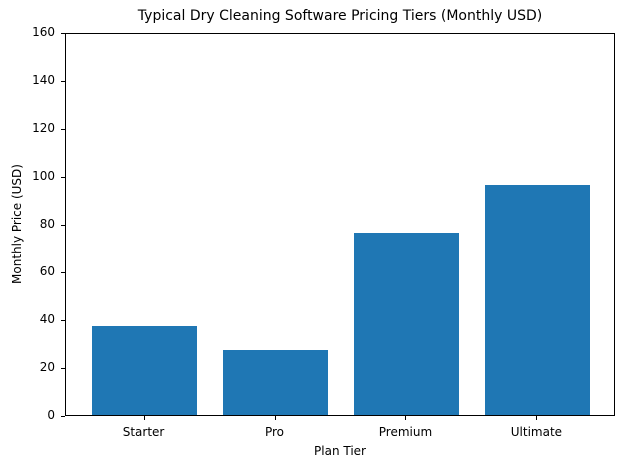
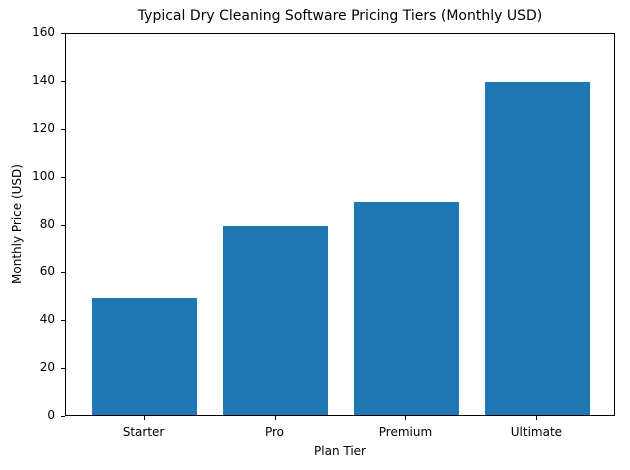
Starter: 37 -> 49
Pro: 27 -> 79
Premium: 76 -> 89
Ultimate: 96 -> 139
